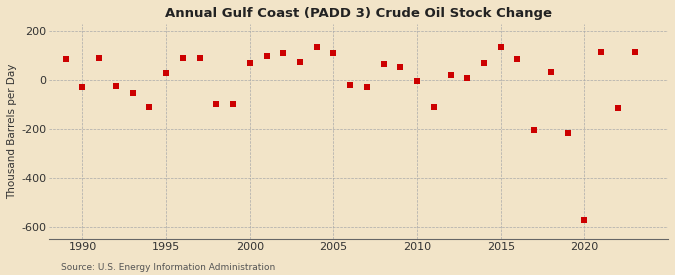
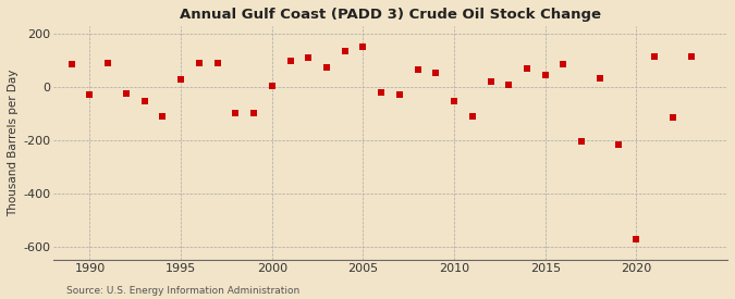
2000: 70 -> 5
2005: 110 -> 150
2010: -5 -> -55
2015: 135 -> 45
